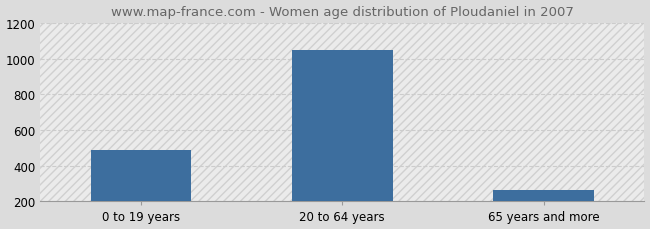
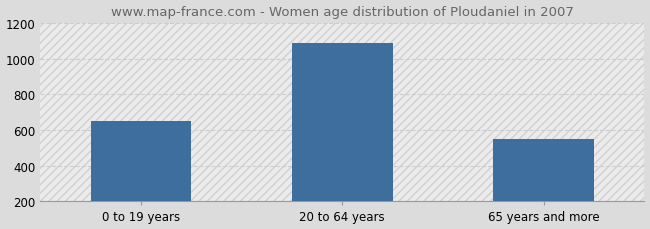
0 to 19 years: 490 -> 650
20 to 64 years: 1050 -> 1090
65 years and more: 260 -> 550
